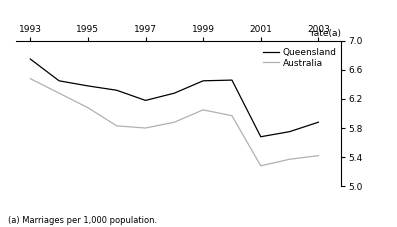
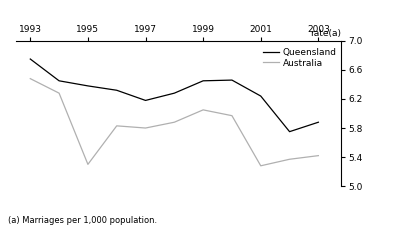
Australia/1995: 6.08 -> 5.30
Queensland/2001: 5.68 -> 6.24
